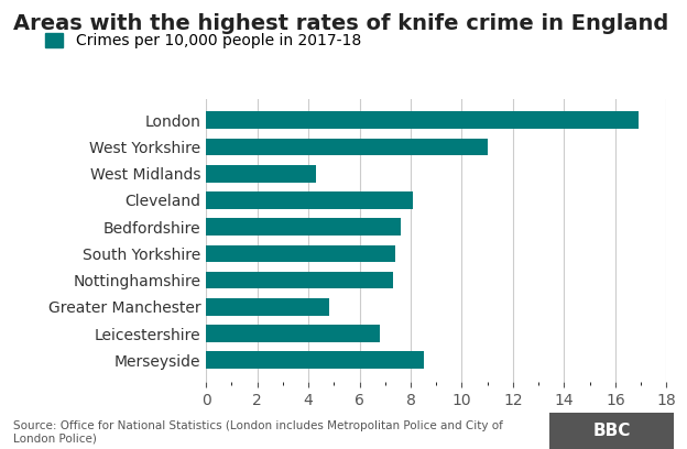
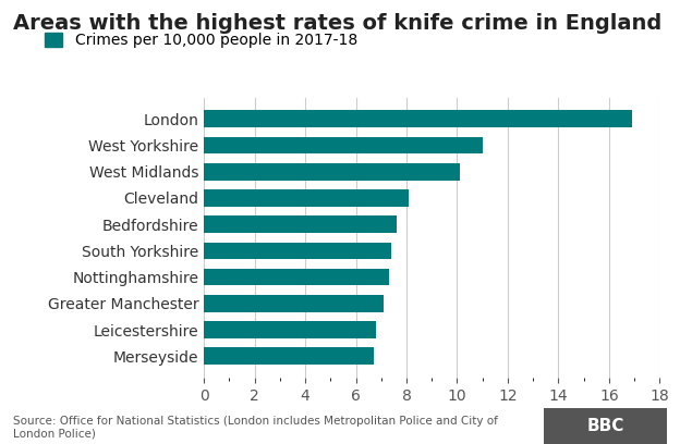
West Midlands: 4.3 -> 10.1
Greater Manchester: 4.8 -> 7.1
Merseyside: 8.5 -> 6.7
